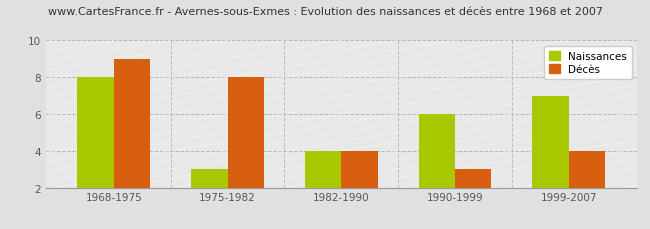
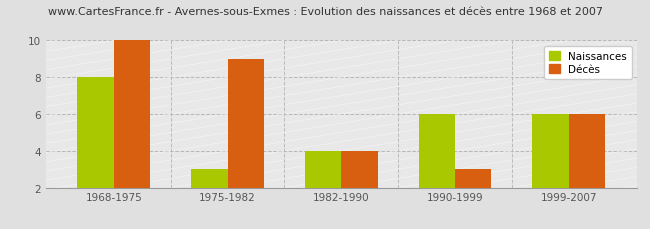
Décès/1968-1975: 9 -> 10
Décès/1975-1982: 8 -> 9
Naissances/1999-2007: 7 -> 6
Décès/1999-2007: 4 -> 6
